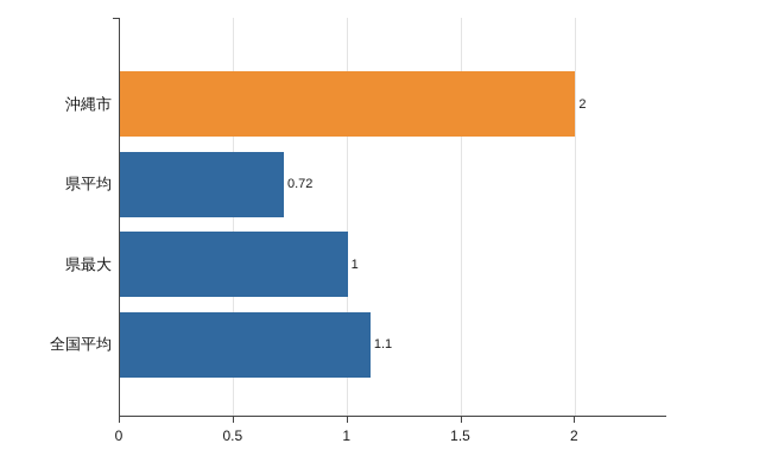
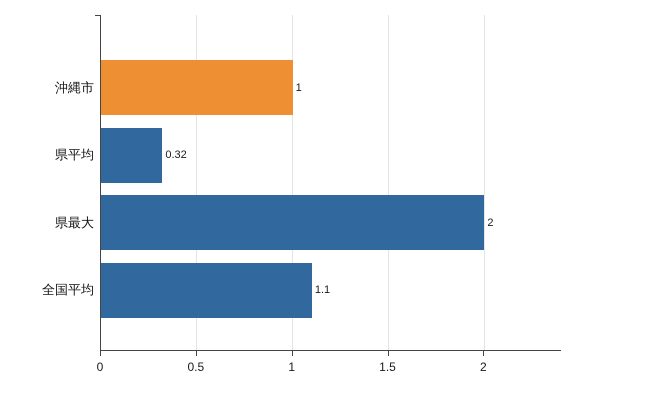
沖縄市: 2 -> 1
県平均: 0.72 -> 0.32
県最大: 1 -> 2
